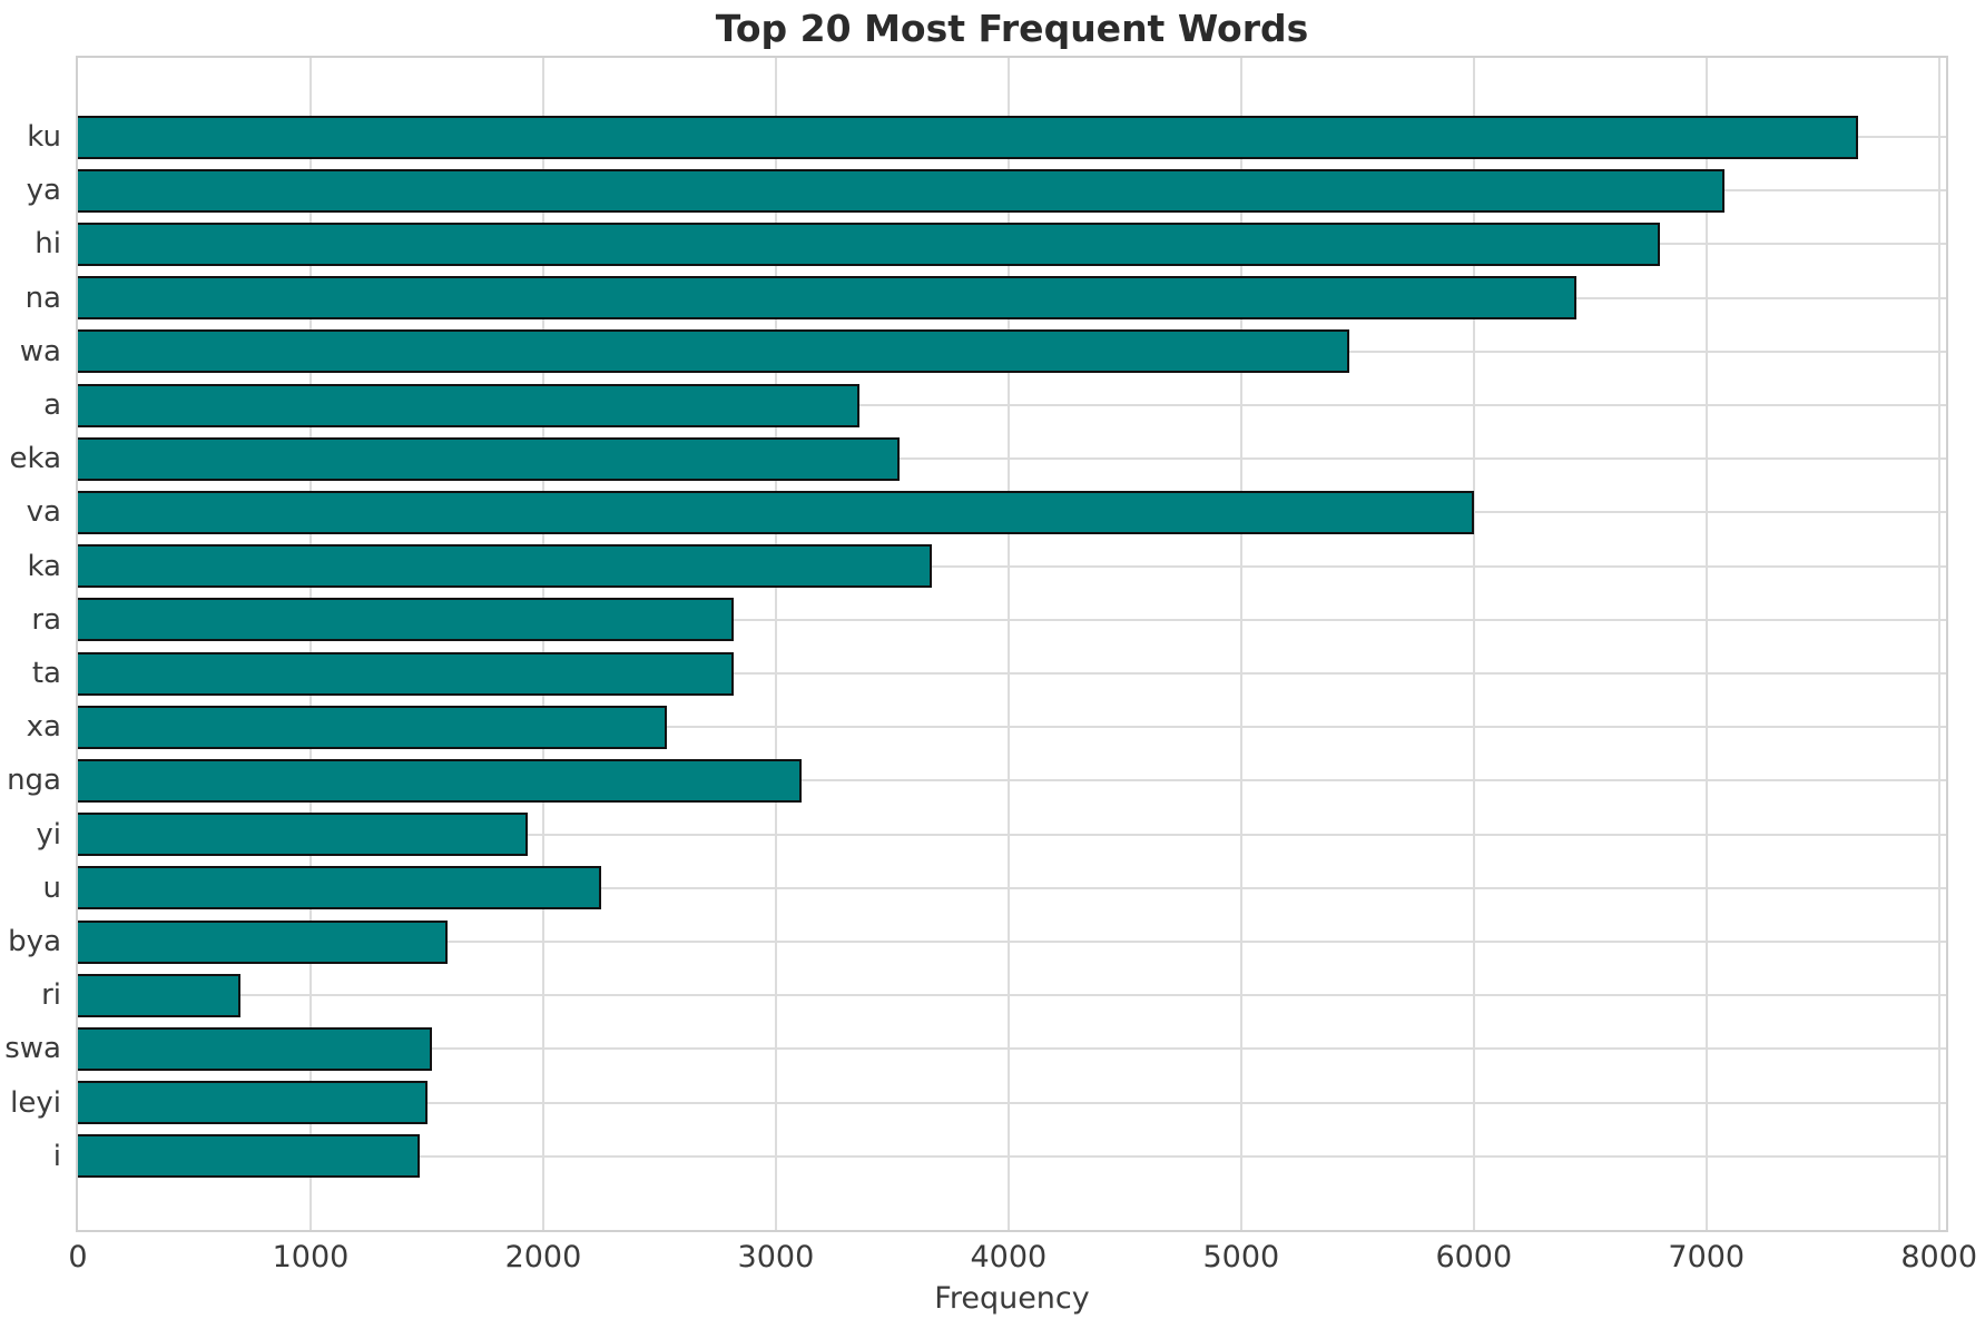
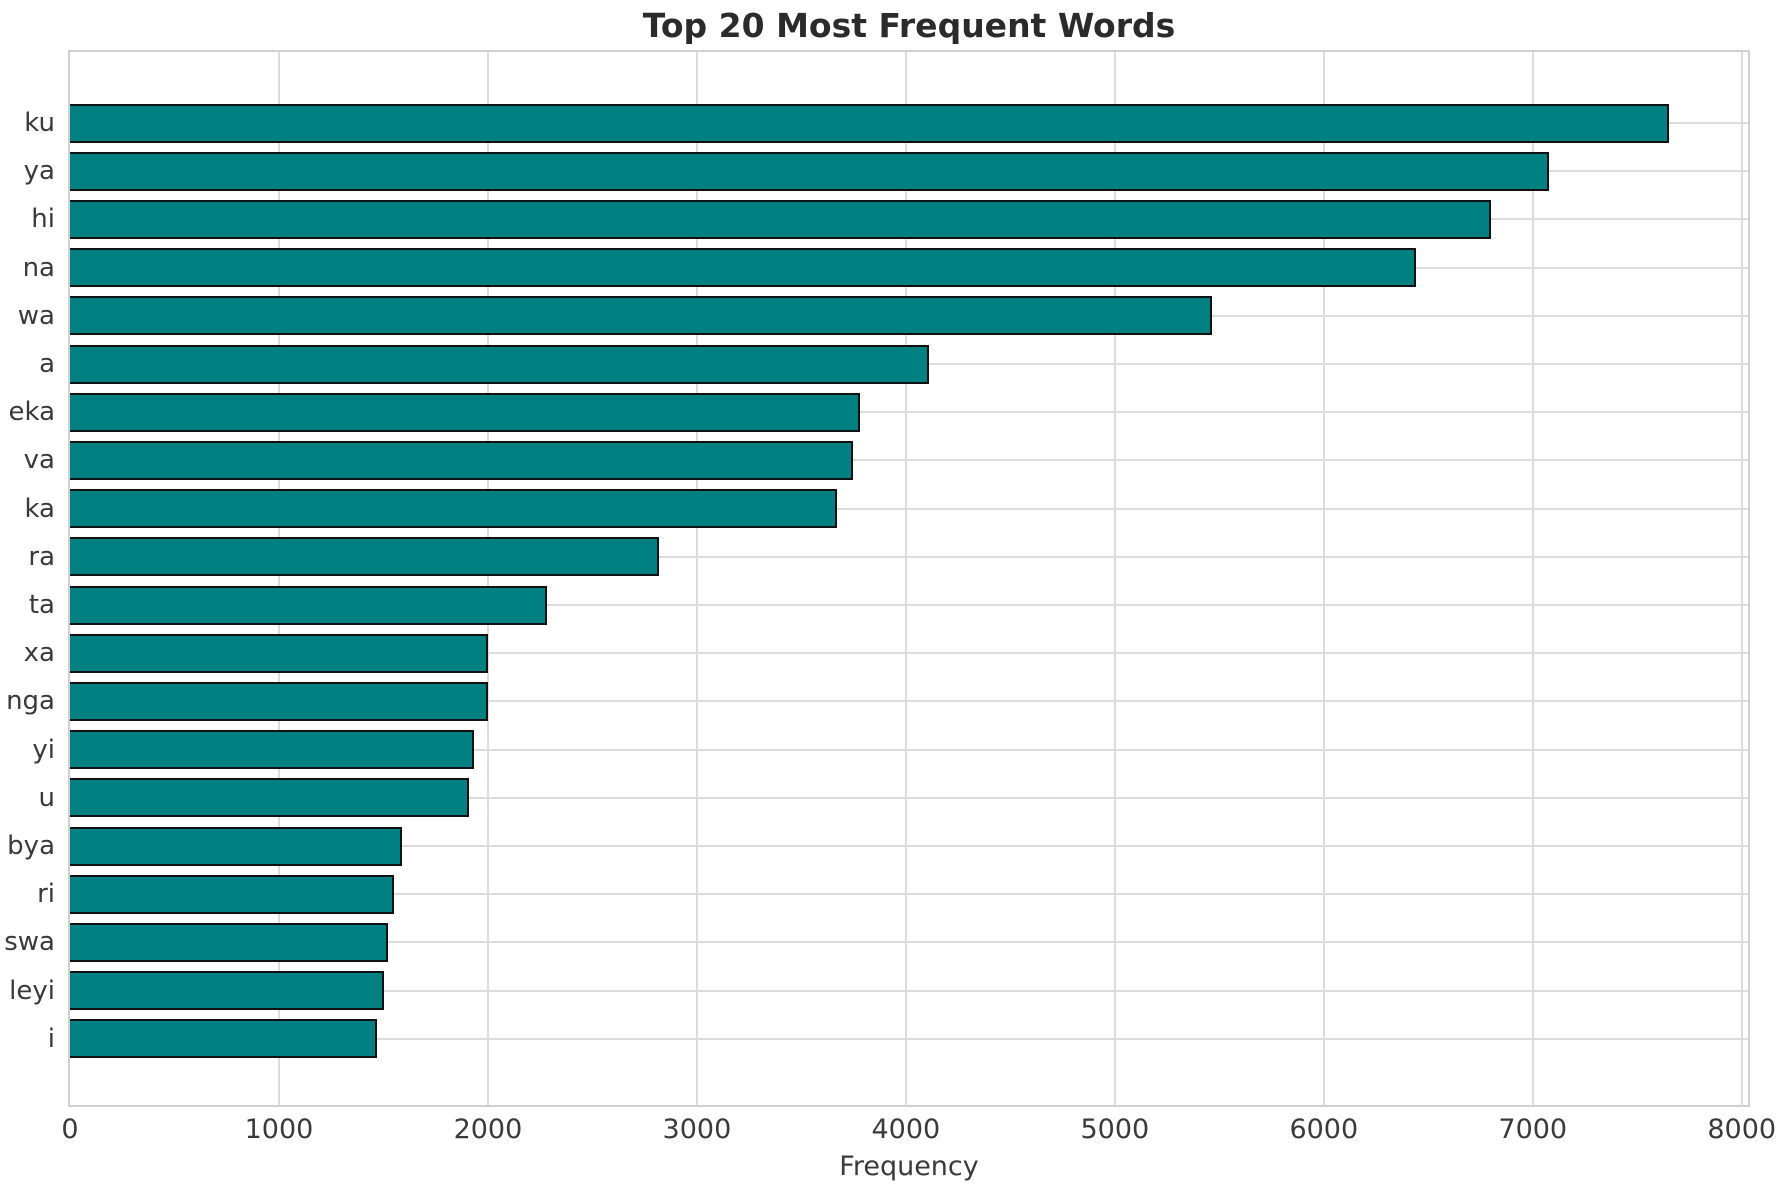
a: 3360 -> 4110
eka: 3530 -> 3780
va: 6000 -> 3740
ta: 2820 -> 2280
xa: 2530 -> 2000
nga: 3110 -> 2000
u: 2250 -> 1910
ri: 700 -> 1550
